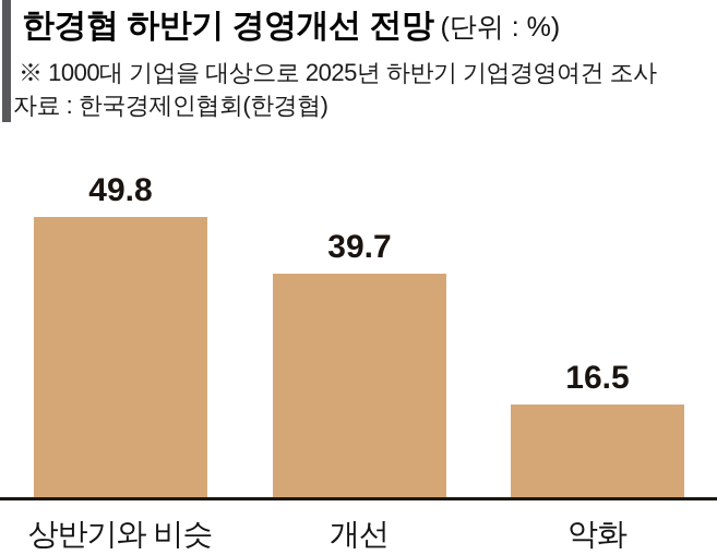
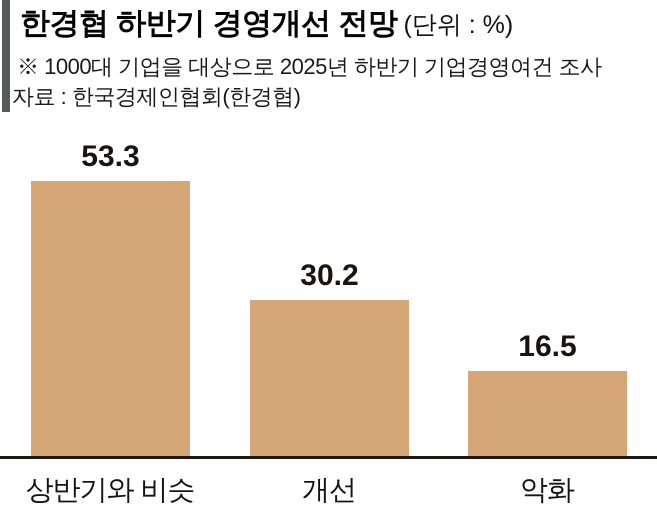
상반기와 비슷: 49.8 -> 53.3
개선: 39.7 -> 30.2
